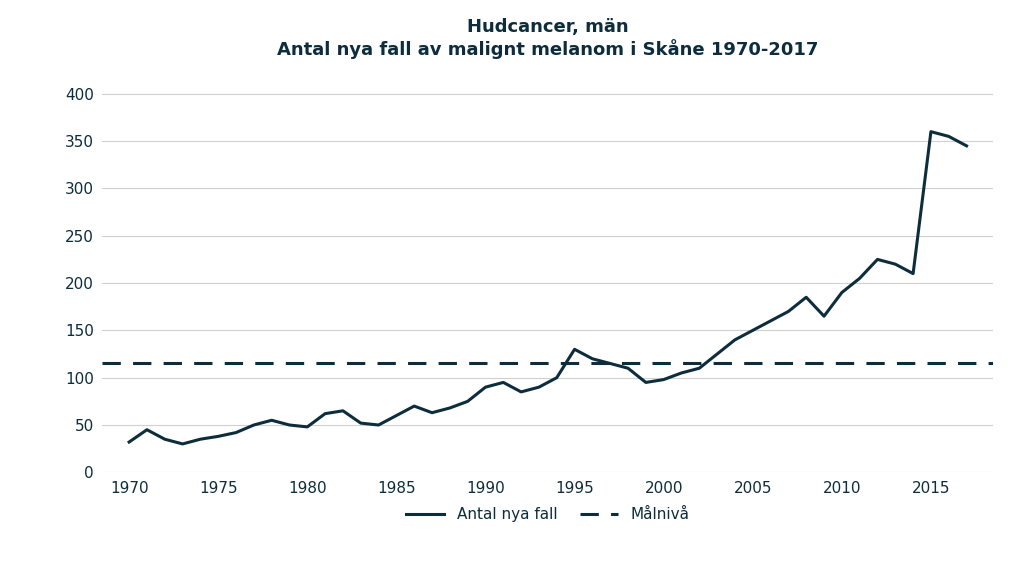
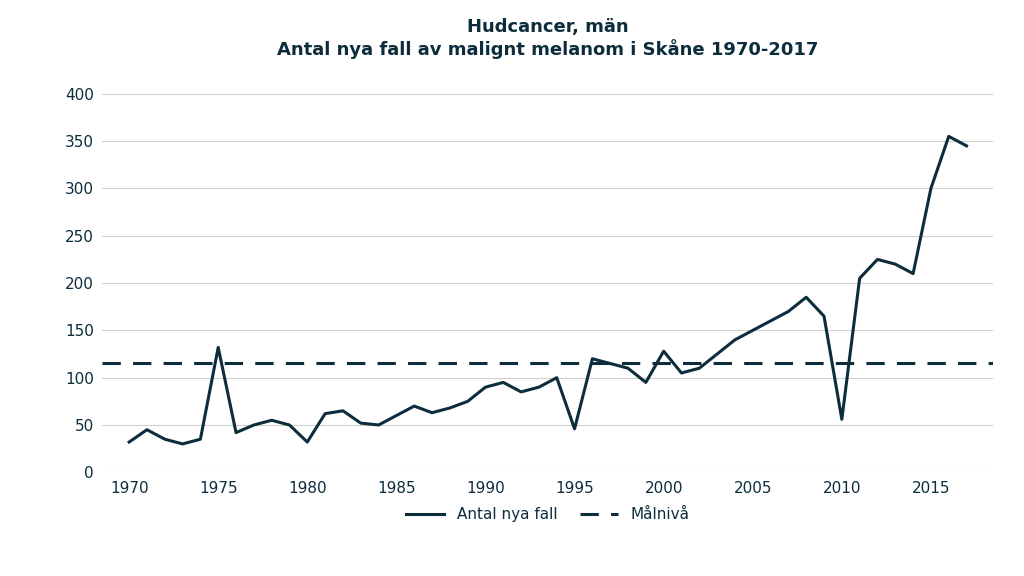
1975: 38 -> 132
1980: 48 -> 32
1995: 130 -> 46
2000: 98 -> 128
2010: 190 -> 56
2015: 360 -> 300
